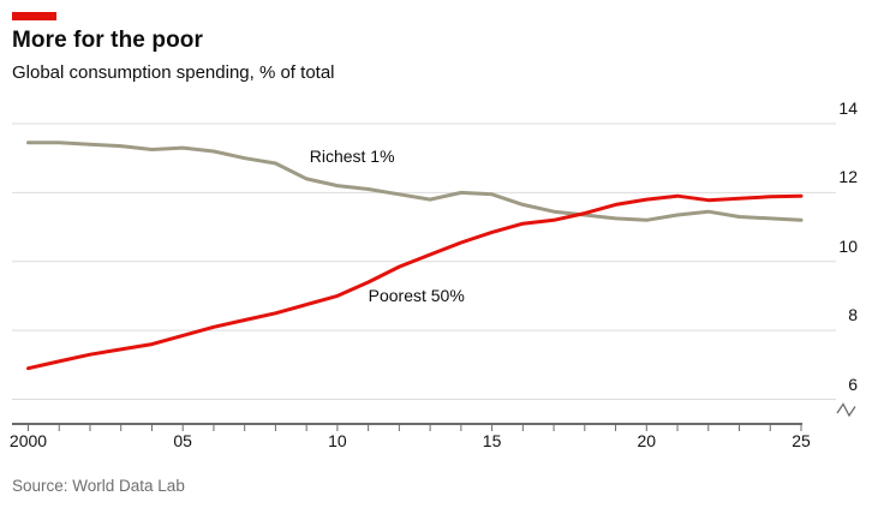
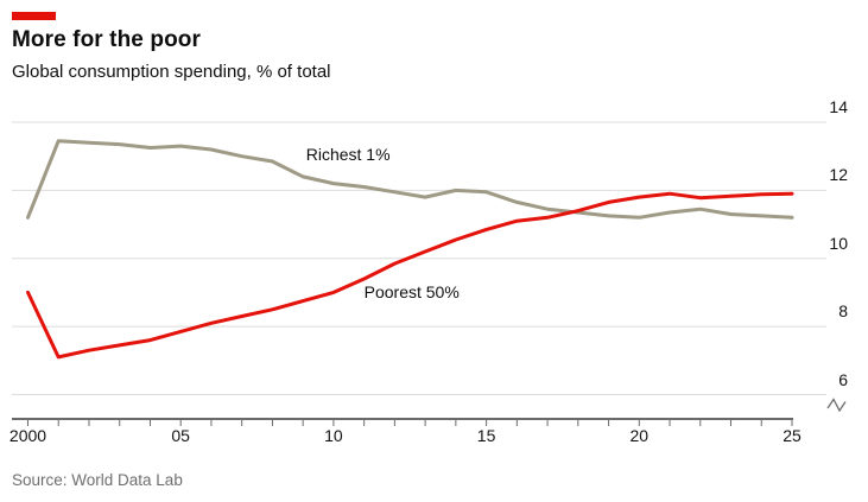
Richest 1%/2000: 13.4 -> 11.2
Poorest 50%/2000: 6.9 -> 9.0
